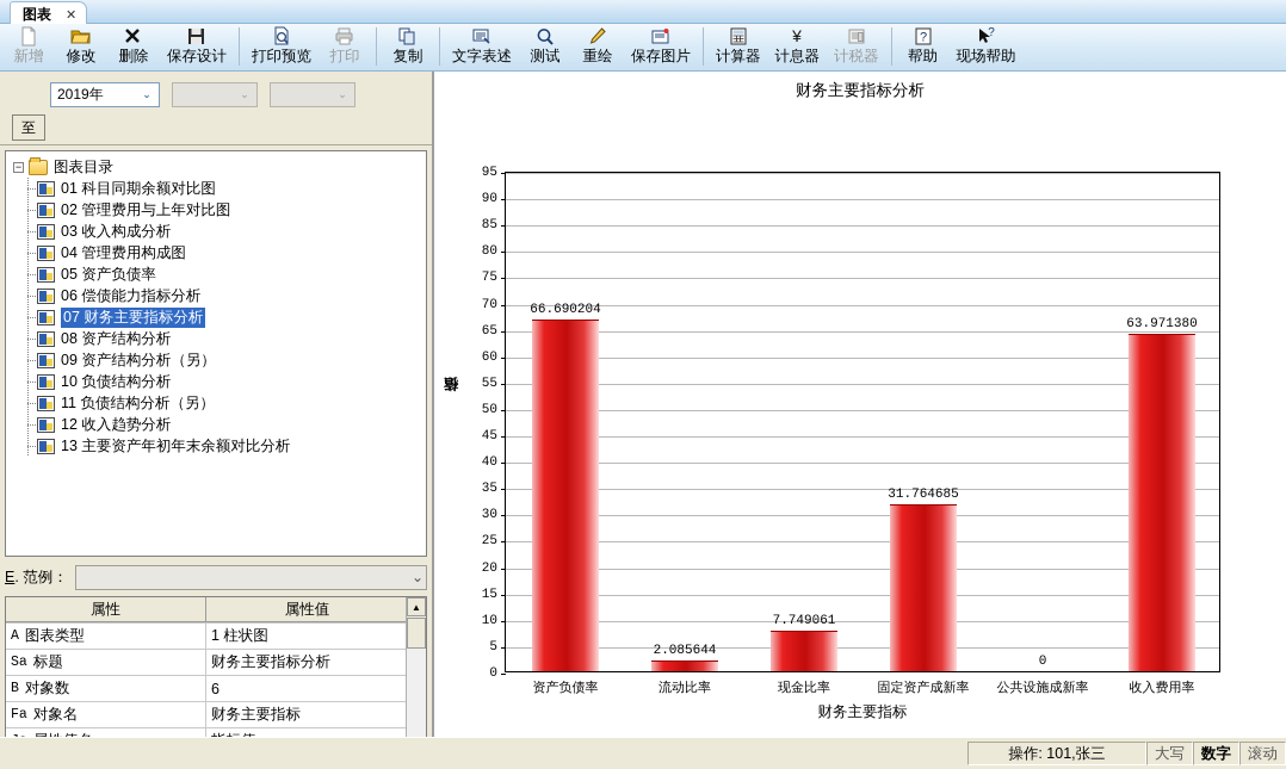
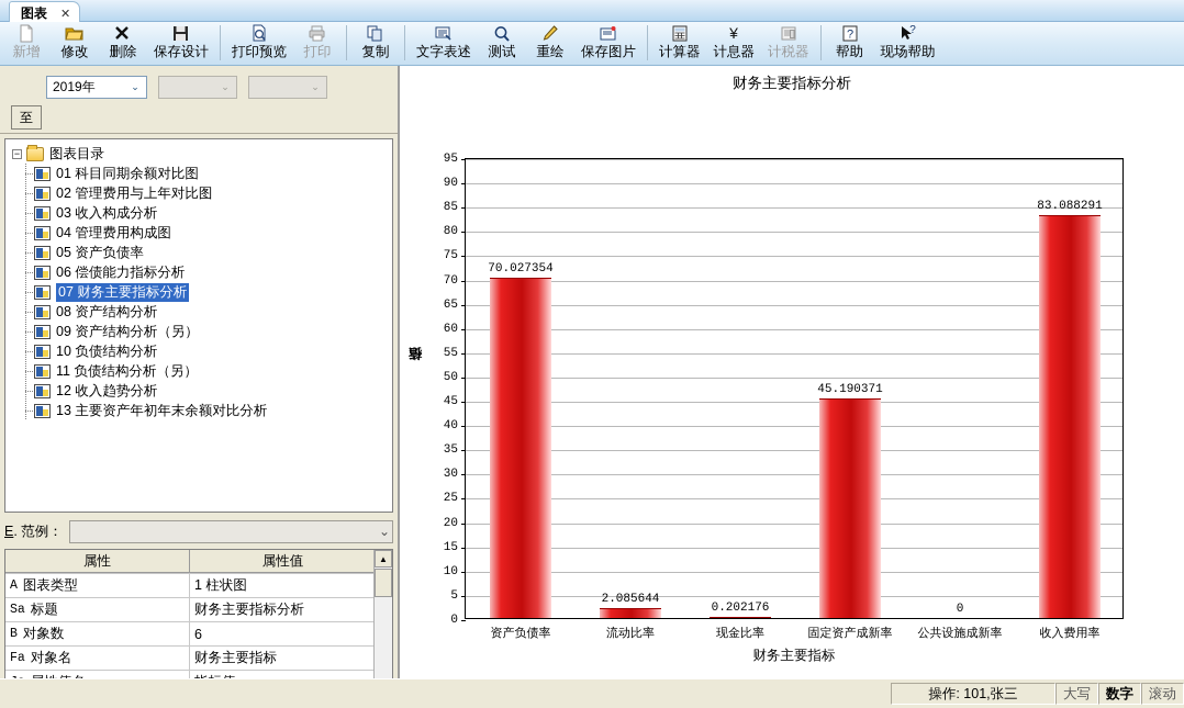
资产负债率: 66.690204 -> 70.027354
现金比率: 7.749061 -> 0.202176
固定资产成新率: 31.764685 -> 45.190371
收入费用率: 63.971380 -> 83.088291
